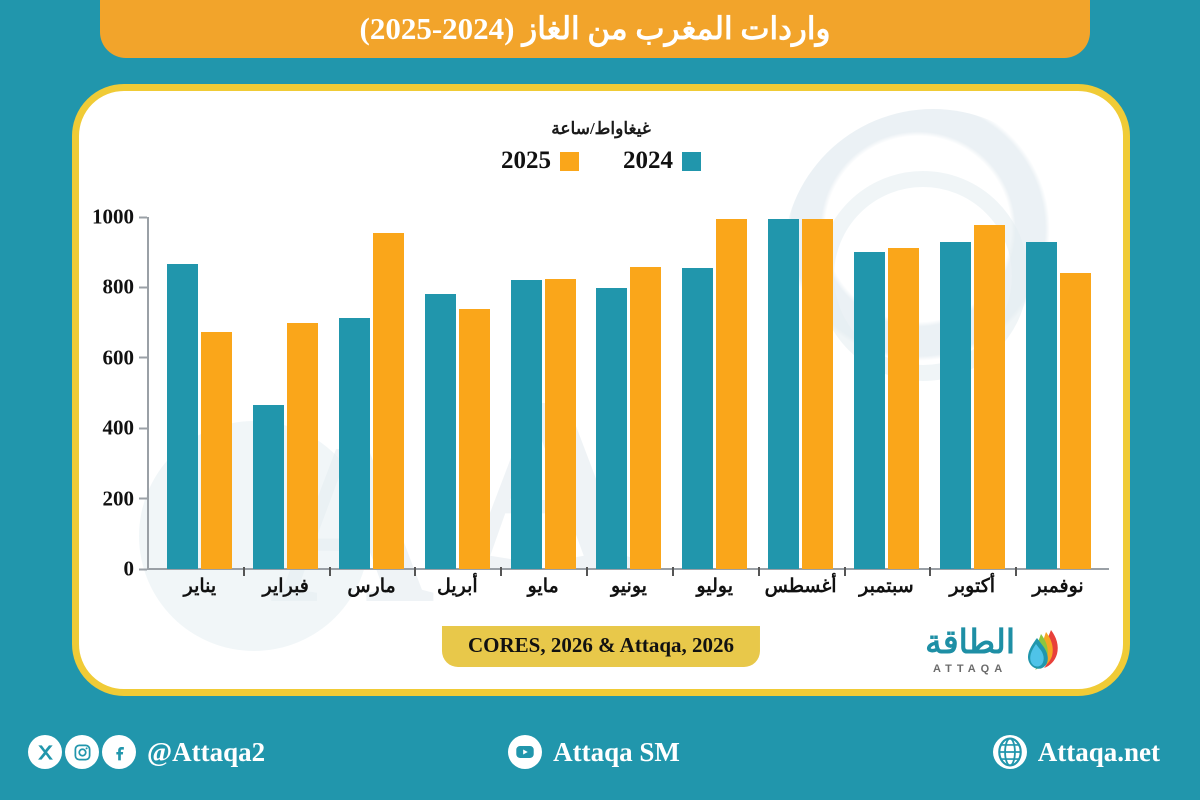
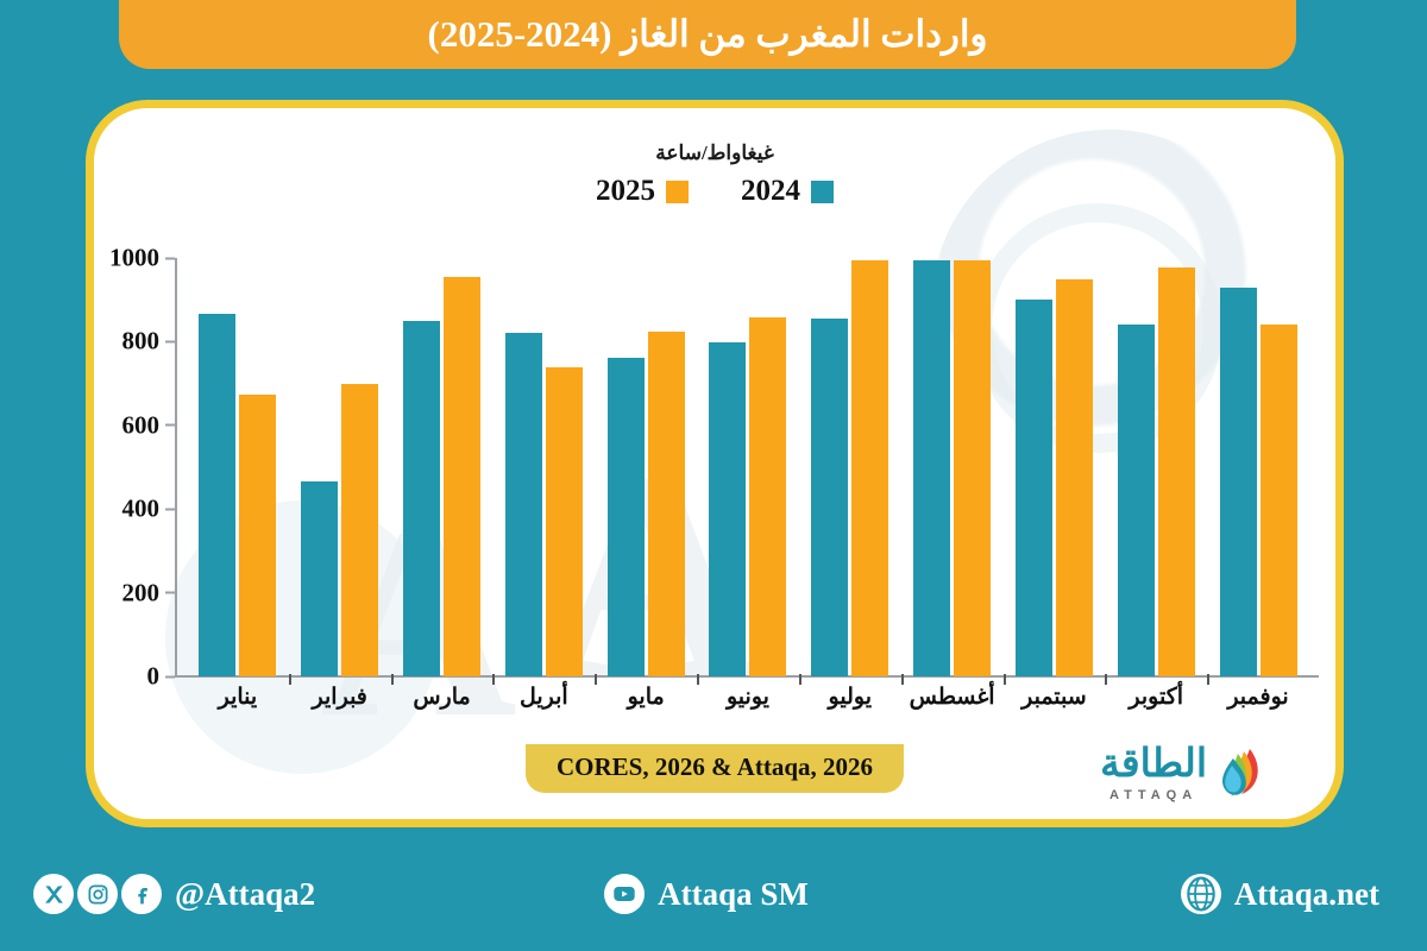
2024/مارس: 710 -> 850
2024/أبريل: 780 -> 820
2024/مايو: 820 -> 760
2025/سبتمبر: 910 -> 950
2024/أكتوبر: 930 -> 840
